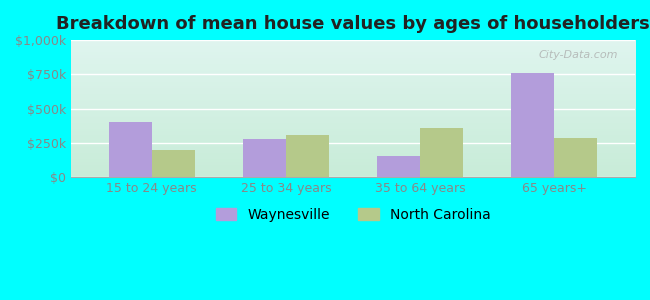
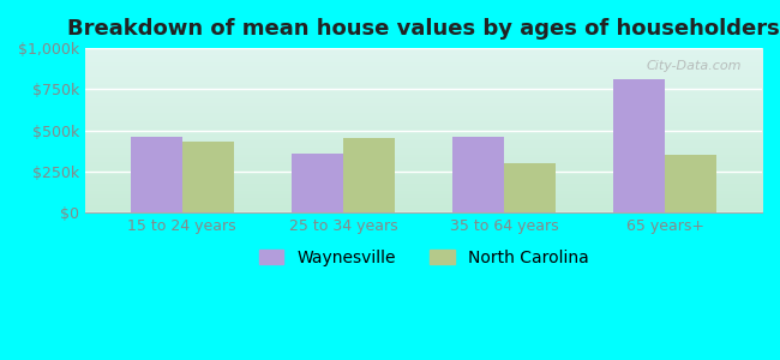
Waynesville/15 to 24 years: $400k -> $460k
North Carolina/15 to 24 years: $200k -> $430k
Waynesville/25 to 34 years: $280k -> $360k
North Carolina/25 to 34 years: $300k -> $450k
Waynesville/35 to 64 years: $160k -> $460k
North Carolina/35 to 64 years: $360k -> $300k
Waynesville/65 years+: $760k -> $810k
North Carolina/65 years+: $280k -> $350k
